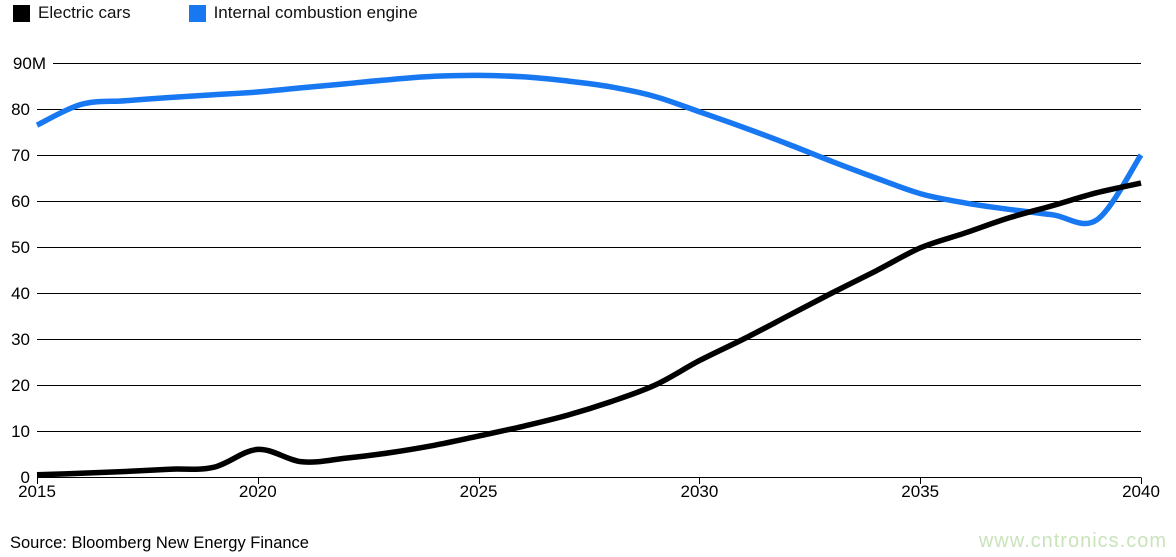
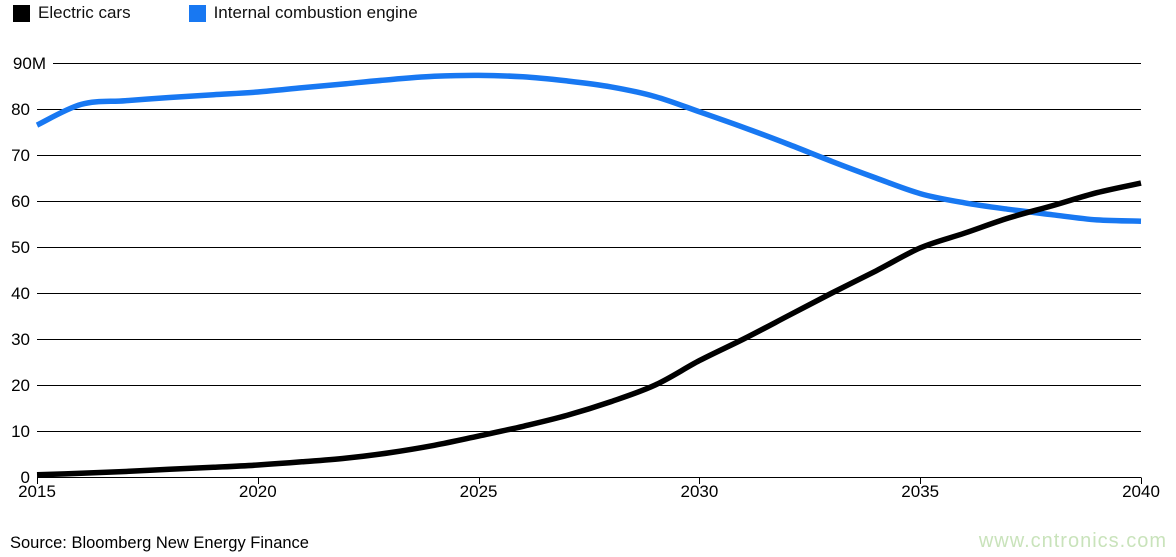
Electric cars/2020: 6M -> 3M
Internal combustion engine/2040: 70M -> 56M
